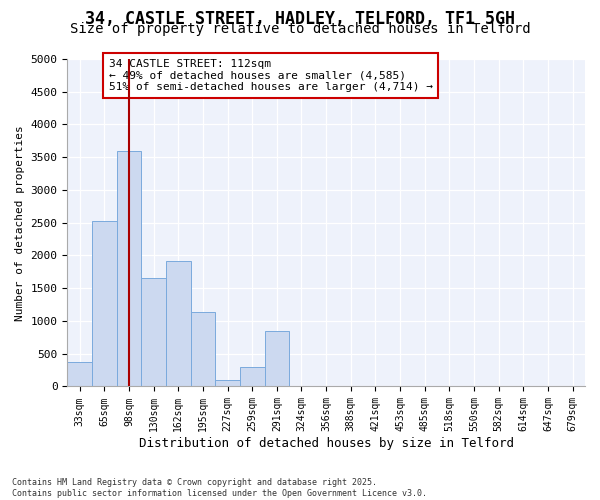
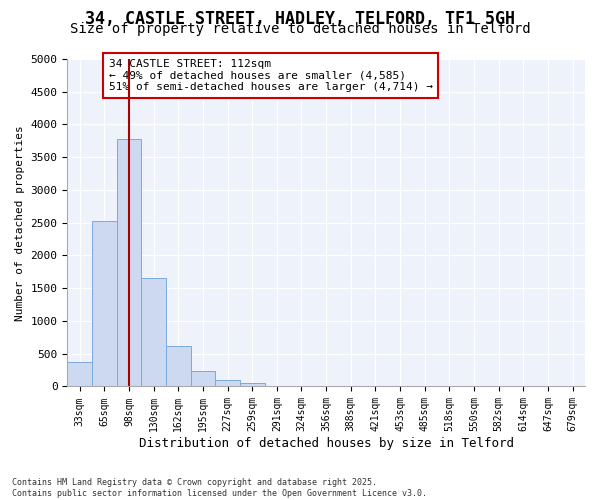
98sqm: 3600 -> 3780
162sqm: 1920 -> 620
195sqm: 1140 -> 240
259sqm: 300 -> 60
291sqm: 840 -> 0
